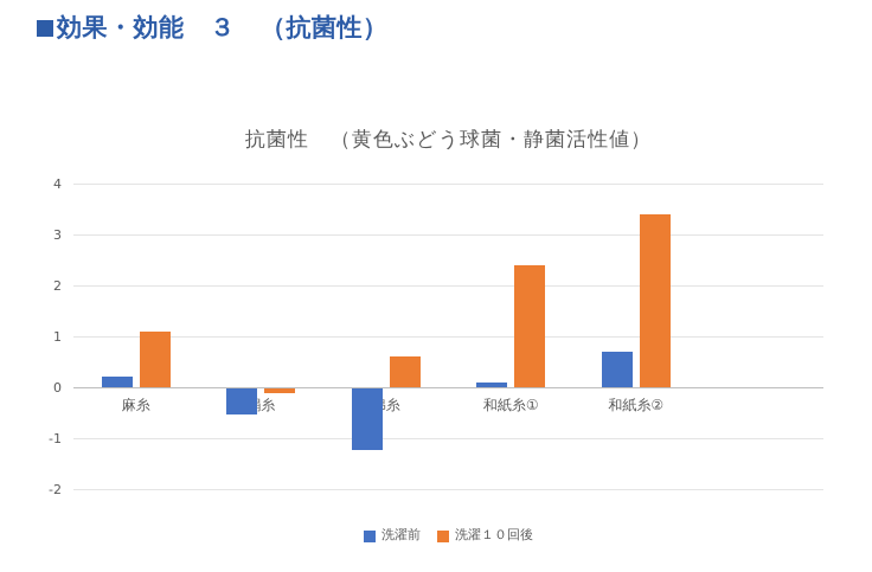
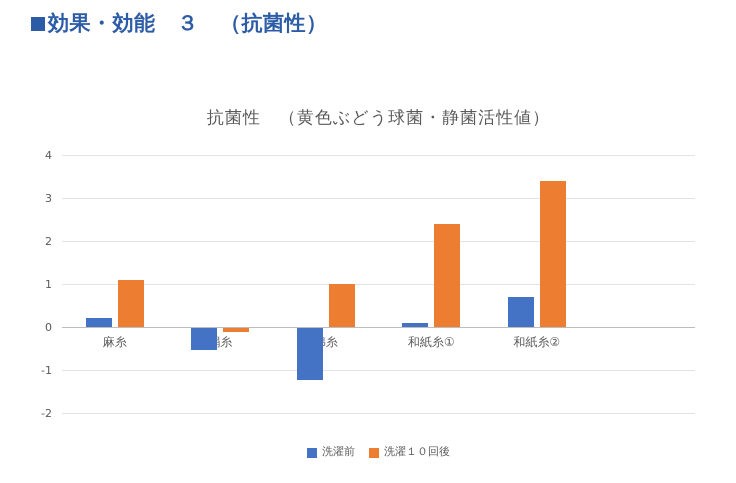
洗濯１０回後/綿糸: 0.6 -> 1.0
